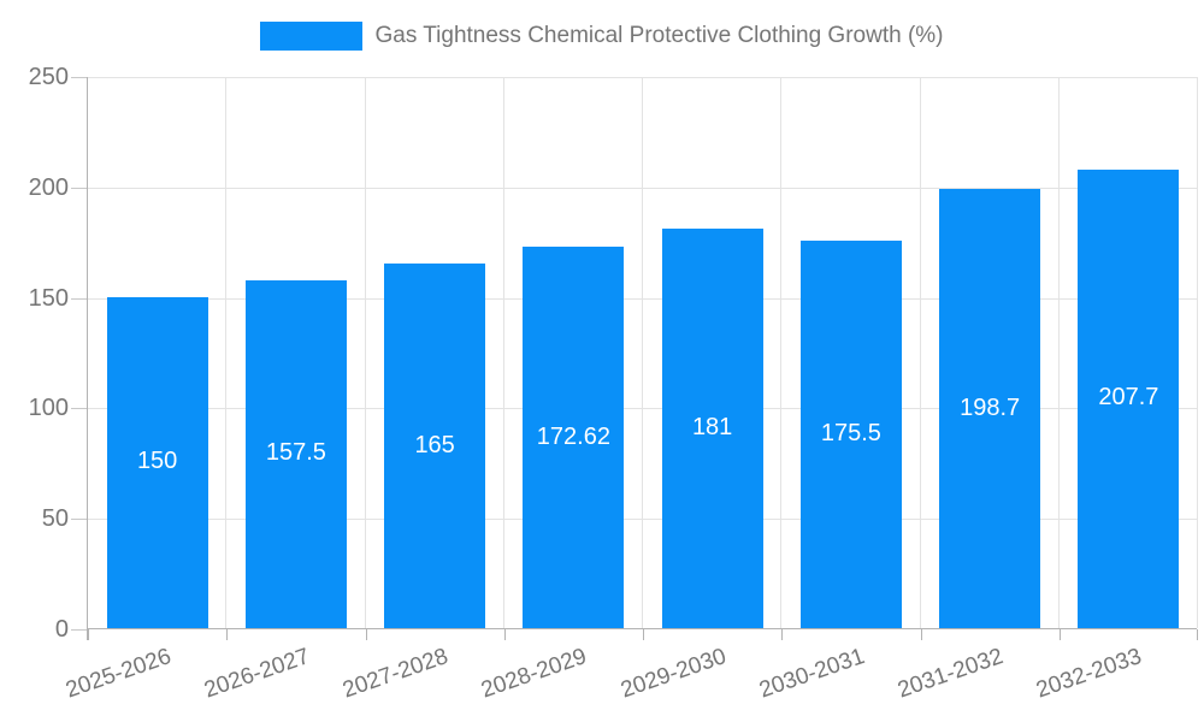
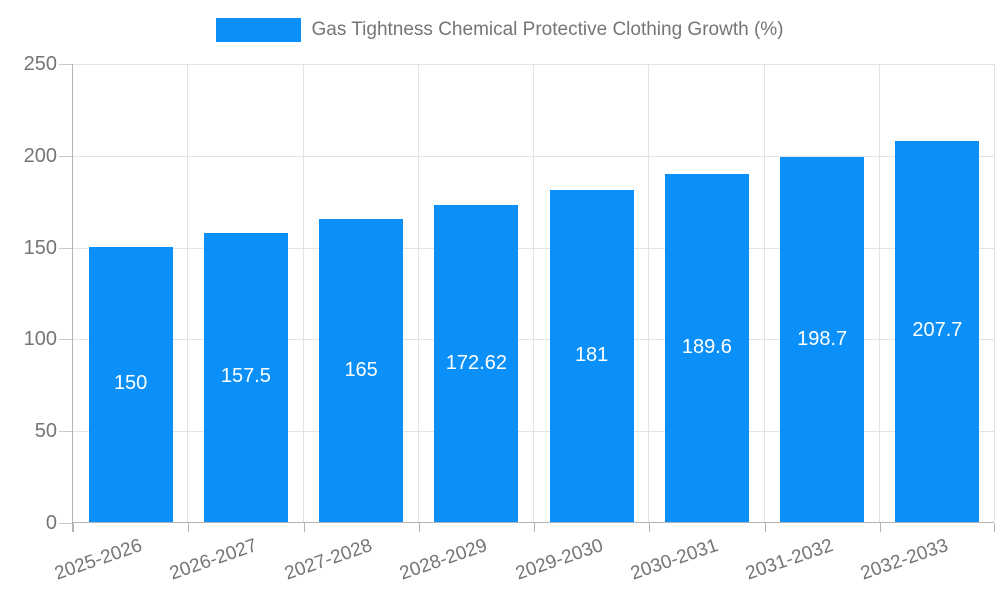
2030-2031: 175.5 -> 189.6
